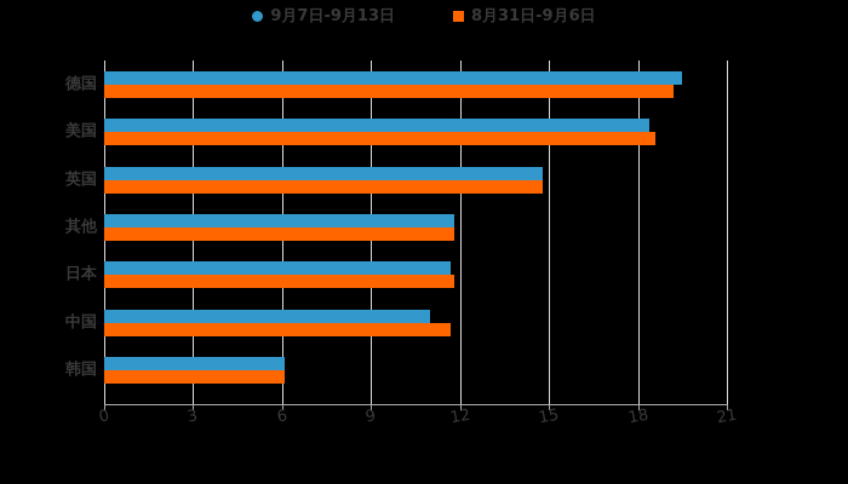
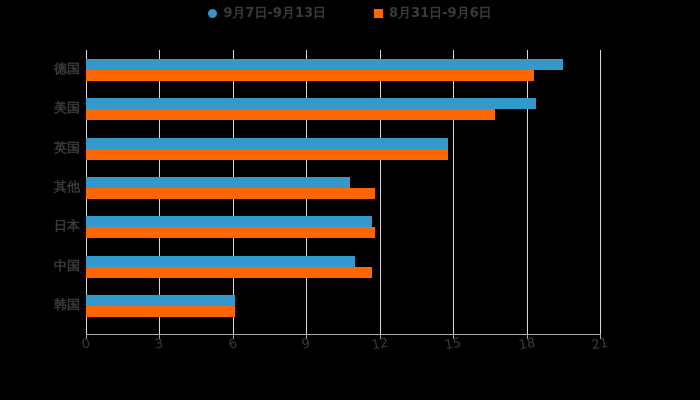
8月31日-9月6日/德国: 19.2 -> 18.3
8月31日-9月6日/美国: 18.6 -> 16.7
9月7日-9月13日/其他: 11.8 -> 10.8
